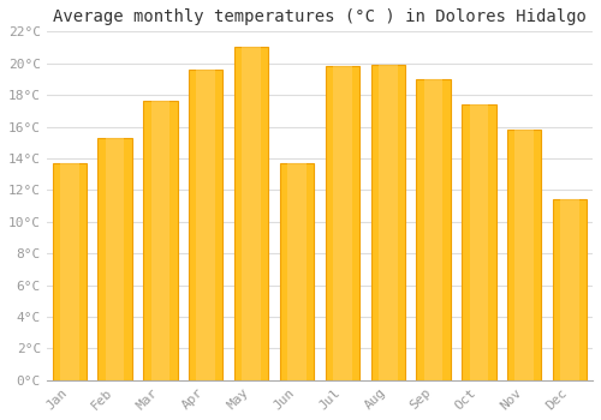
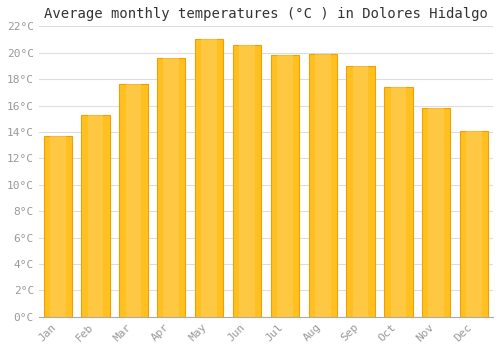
Jun: 13.7°C -> 20.6°C
Dec: 11.4°C -> 14.1°C
